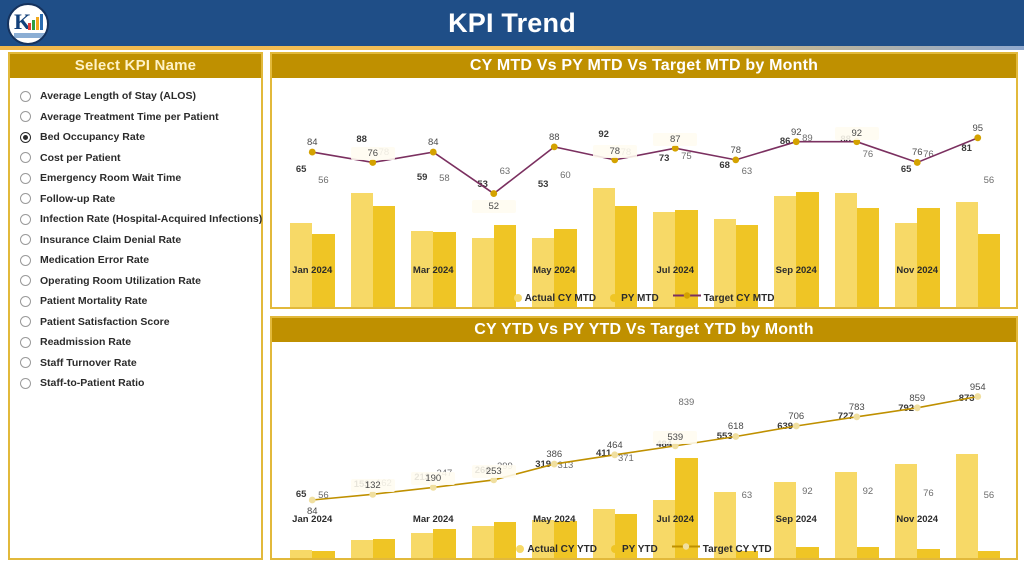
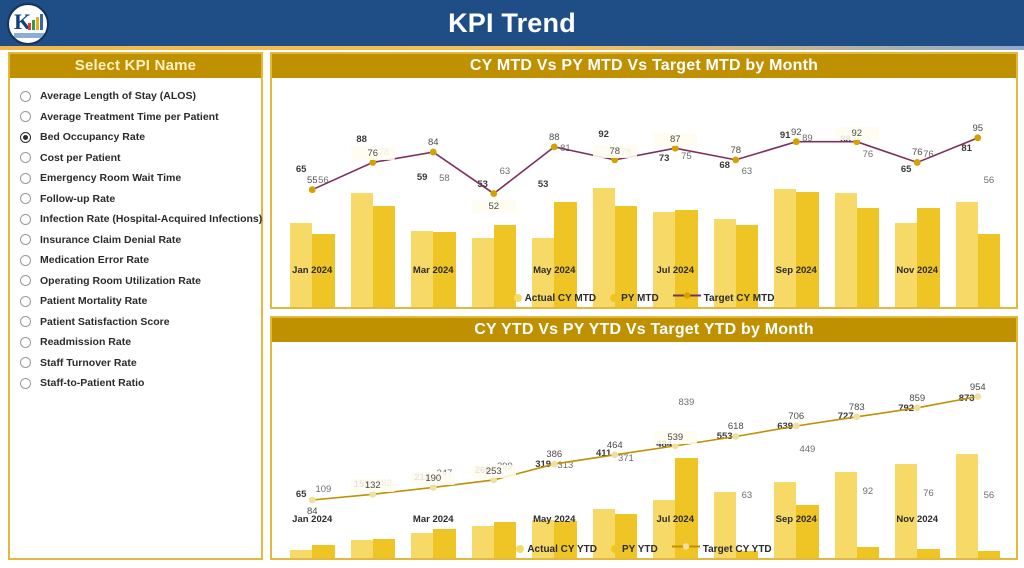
CY MTD Vs PY MTD Vs Target MTD by Month/Target CY MTD/Jan 2024: 84 -> 55
CY MTD Vs PY MTD Vs Target MTD by Month/PY MTD/May 2024: 60 -> 81
CY MTD Vs PY MTD Vs Target MTD by Month/Actual CY MTD/Sep 2024: 86 -> 91
CY YTD Vs PY YTD Vs Target YTD by Month/PY YTD/Jan 2024: 56 -> 109
CY YTD Vs PY YTD Vs Target YTD by Month/PY YTD/Sep 2024: 92 -> 449
